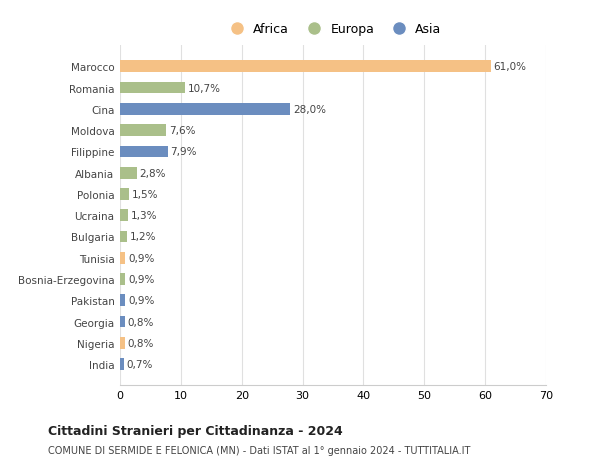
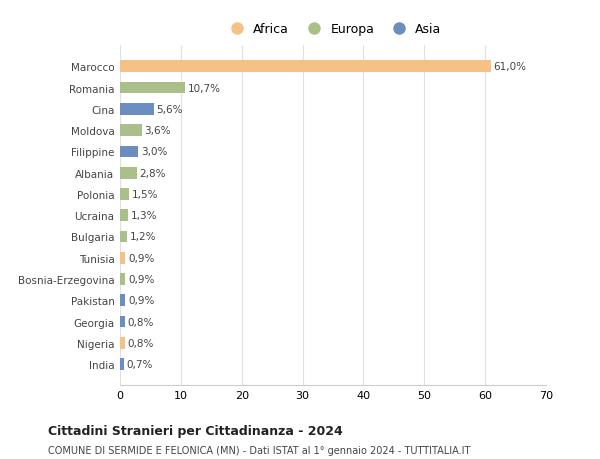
Cina: 28,0% -> 5,6%
Moldova: 7,6% -> 3,6%
Filippine: 7,9% -> 3,0%
